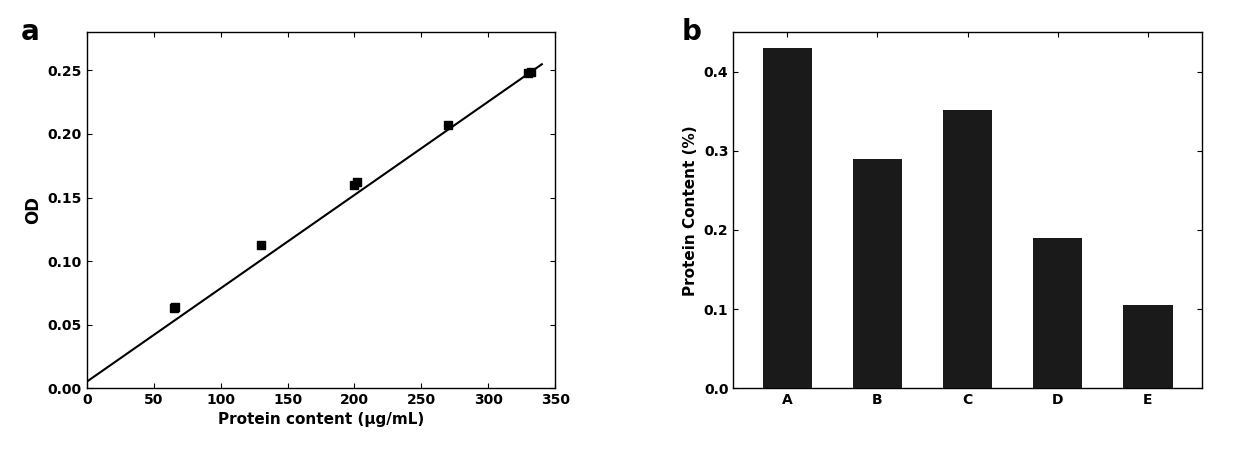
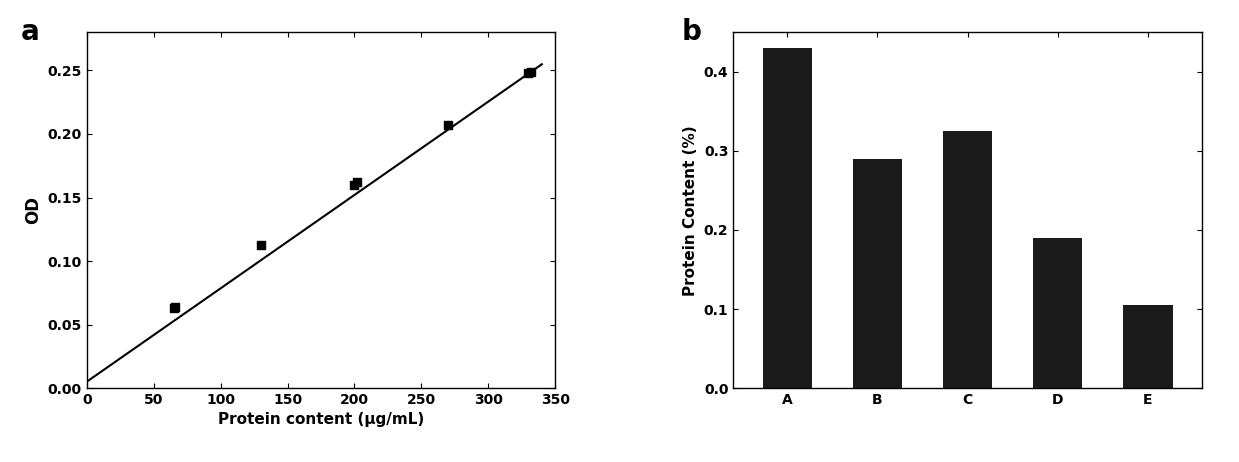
C: 0.352 -> 0.325
